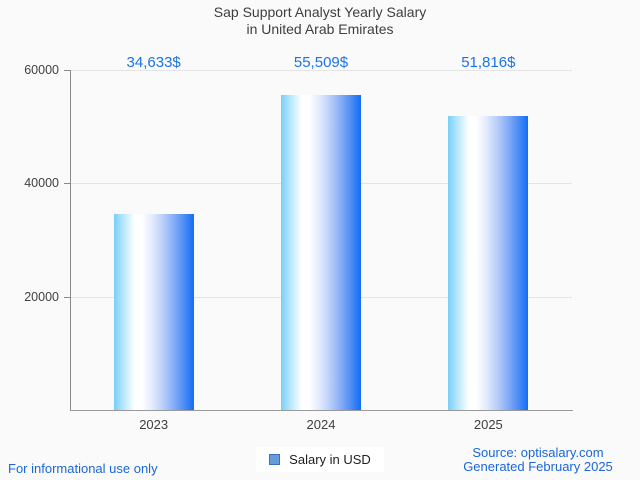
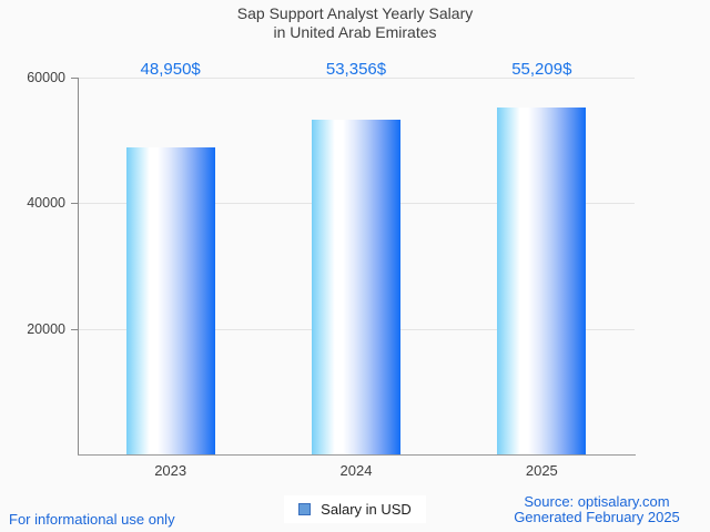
2023: 34,633 -> 48,950
2024: 55,509 -> 53,356
2025: 51,816 -> 55,209
